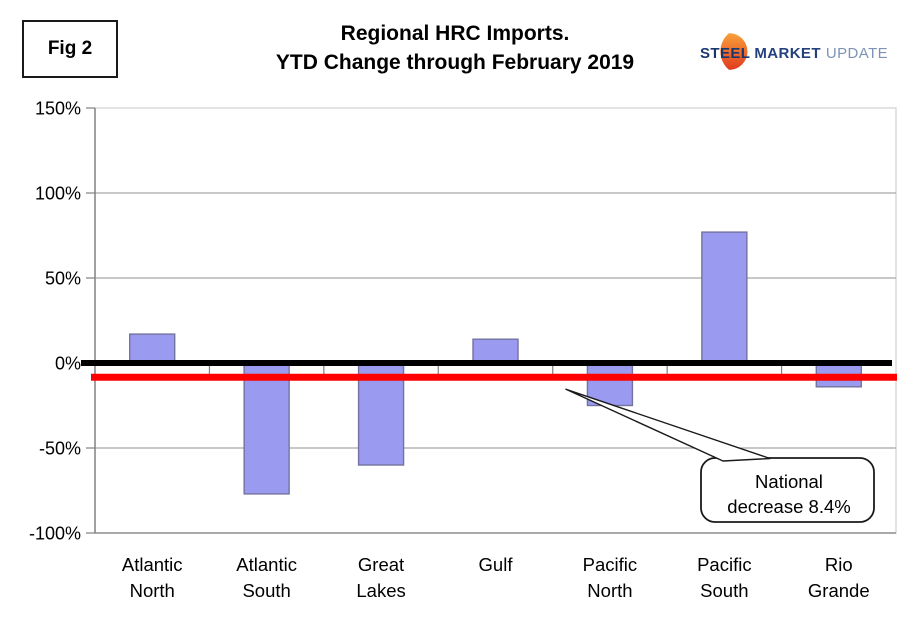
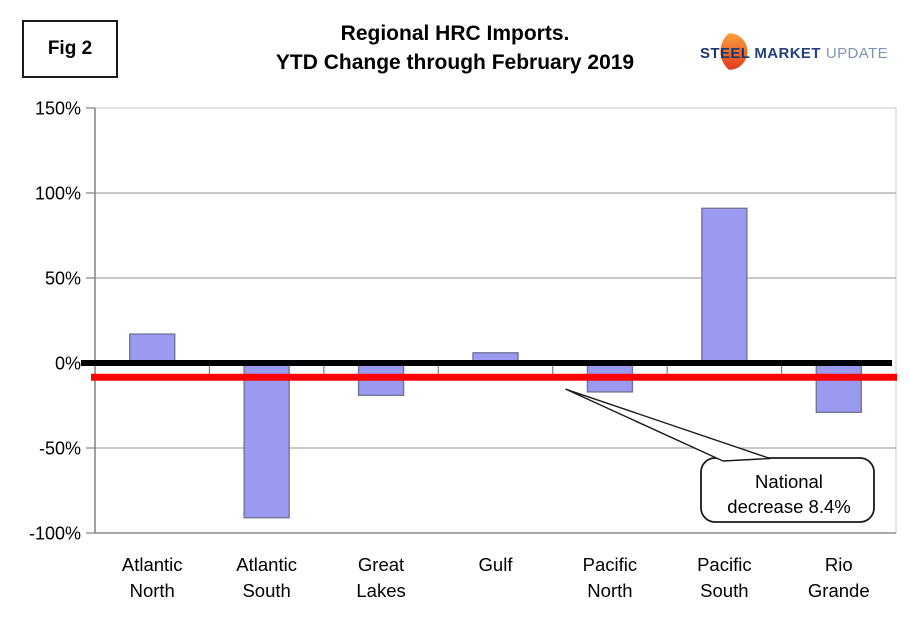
Atlantic South: -77% -> -91%
Great Lakes: -60% -> -19%
Gulf: 14% -> 6%
Pacific North: -25% -> -17%
Pacific South: 77% -> 91%
Rio Grande: -14% -> -29%
